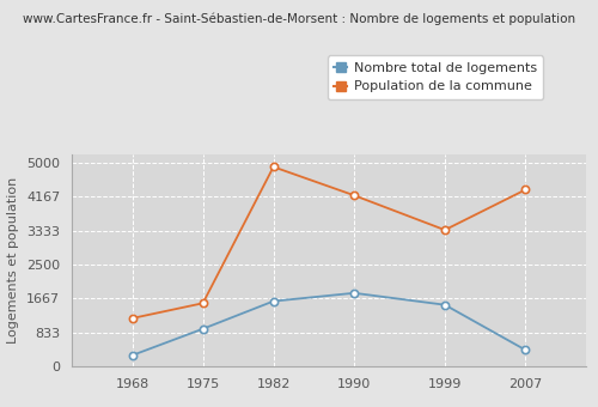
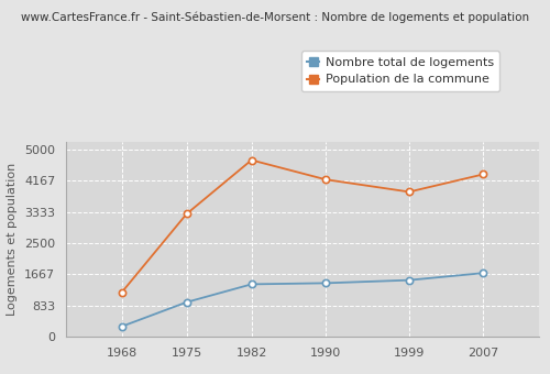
Population de la commune/1975: 1550 -> 3280
Nombre total de logements/1982: 1600 -> 1400
Population de la commune/1982: 4900 -> 4720
Nombre total de logements/1990: 1800 -> 1430
Population de la commune/1999: 3350 -> 3870
Nombre total de logements/2007: 400 -> 1700
